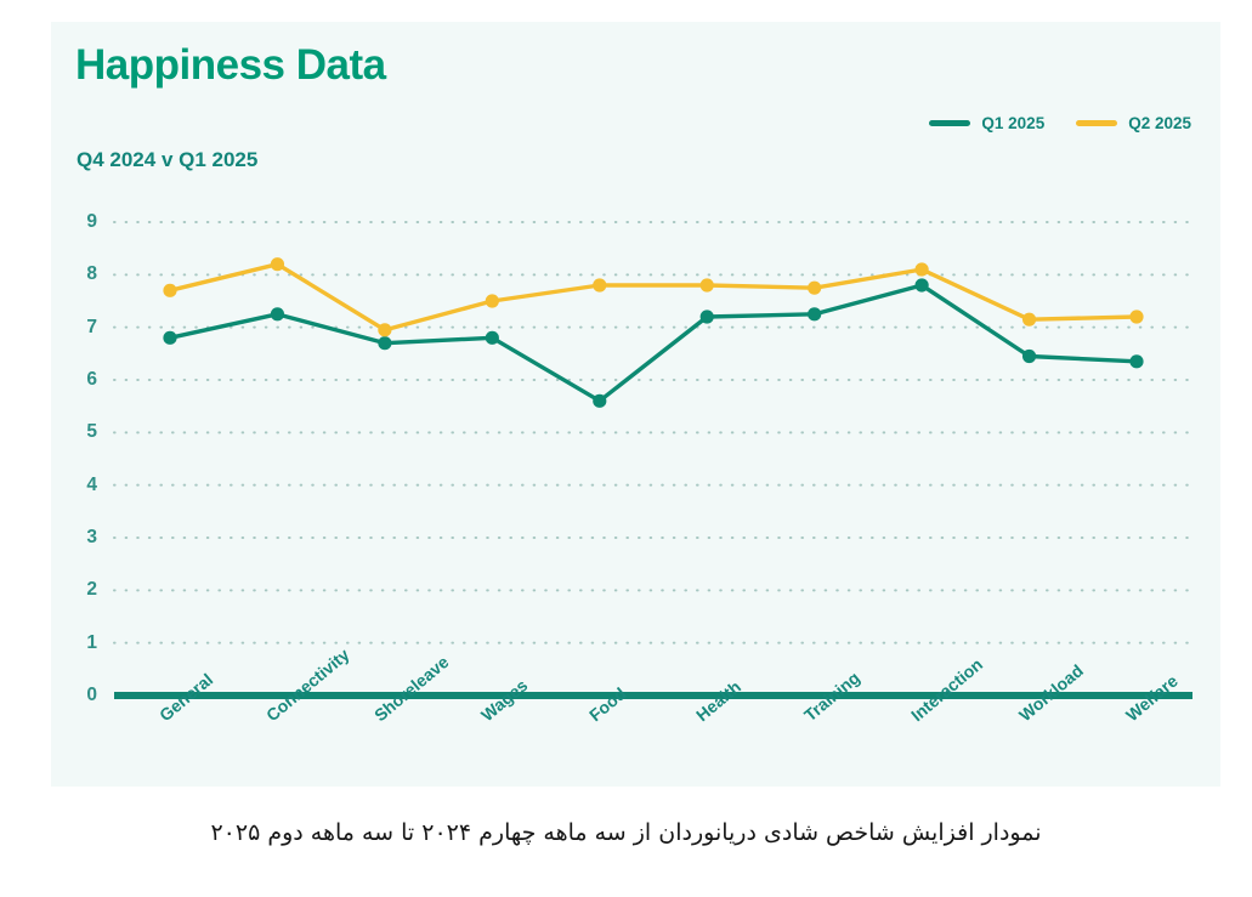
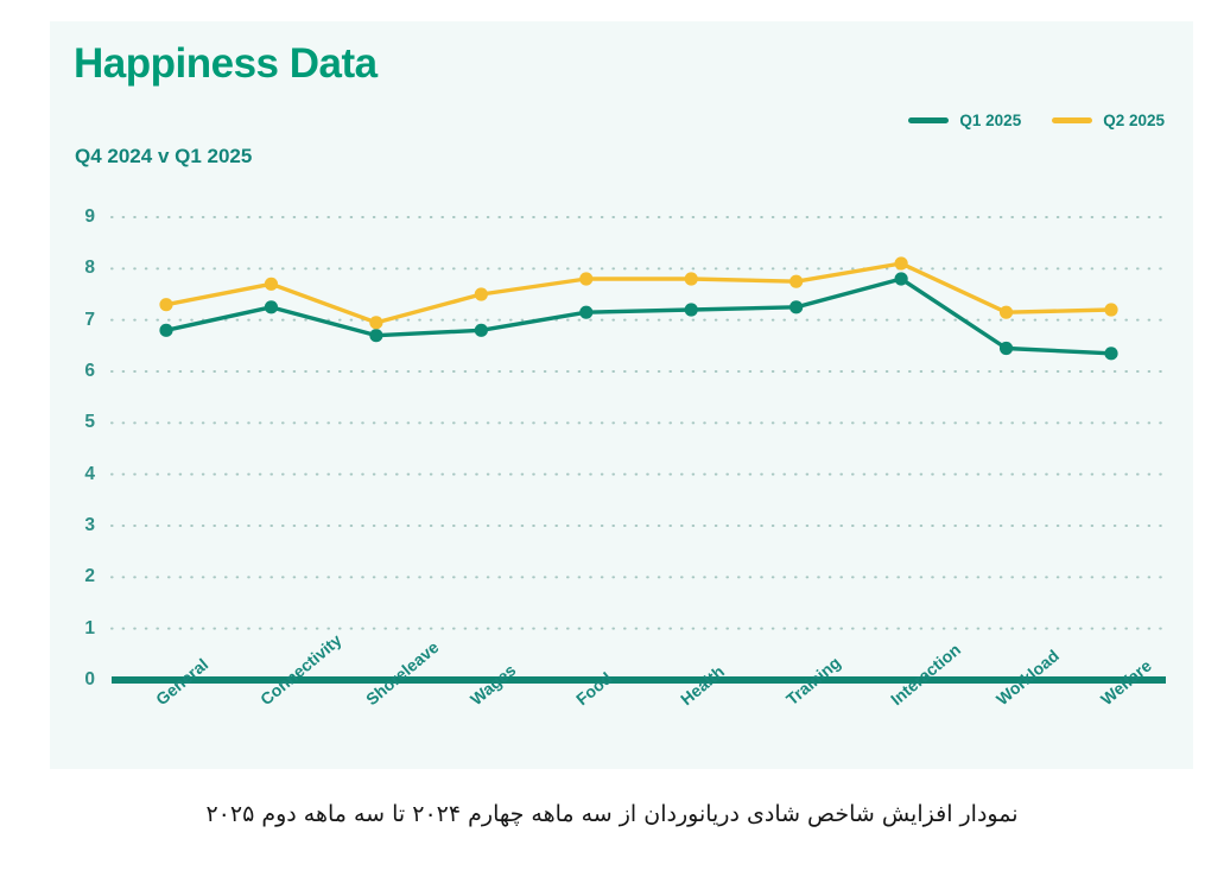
Q2 2025/General: 7.7 -> 7.3
Q2 2025/Connectivity: 8.2 -> 7.7
Q1 2025/Food: 5.6 -> 7.2
